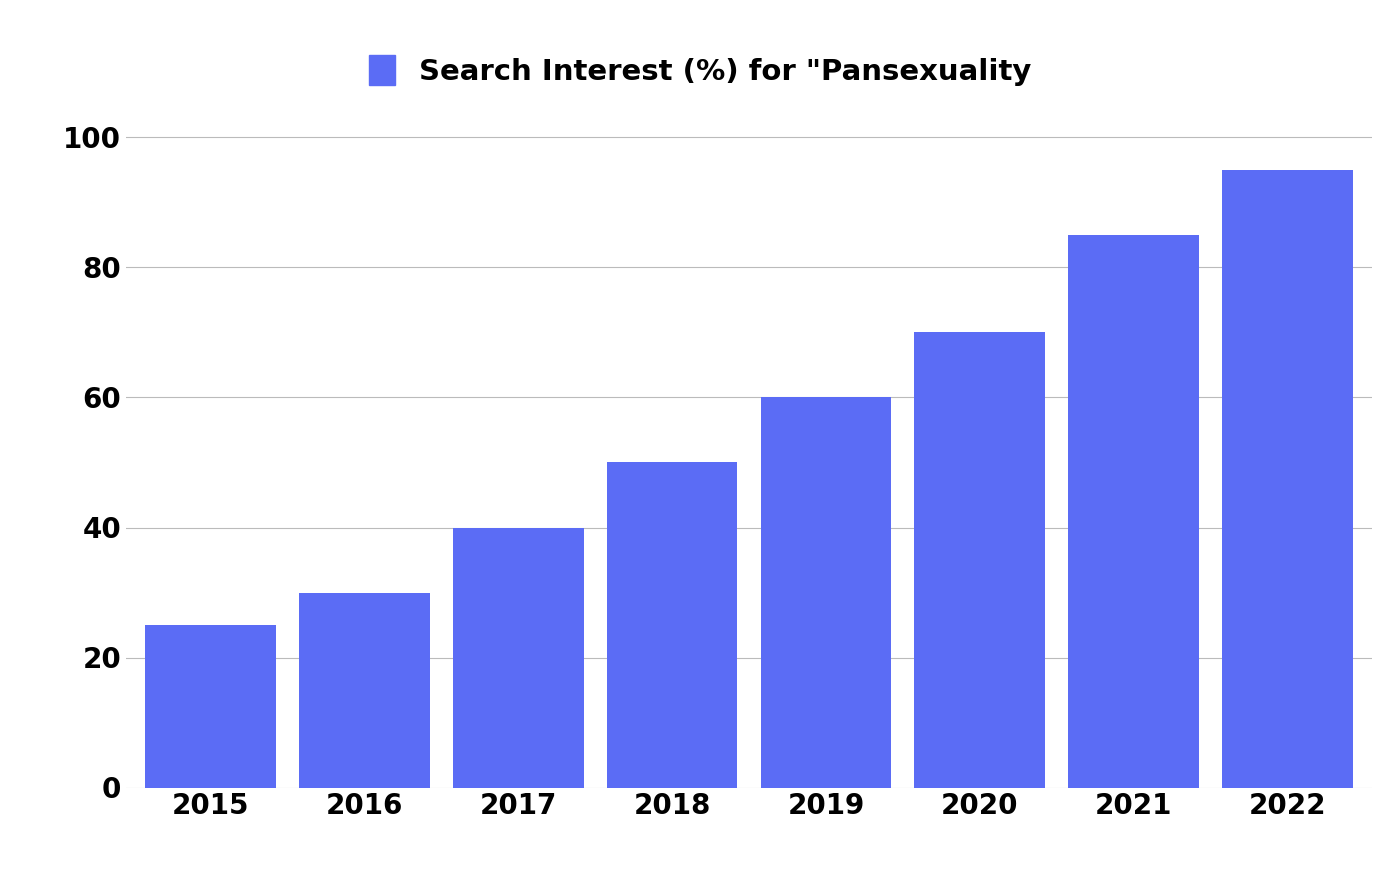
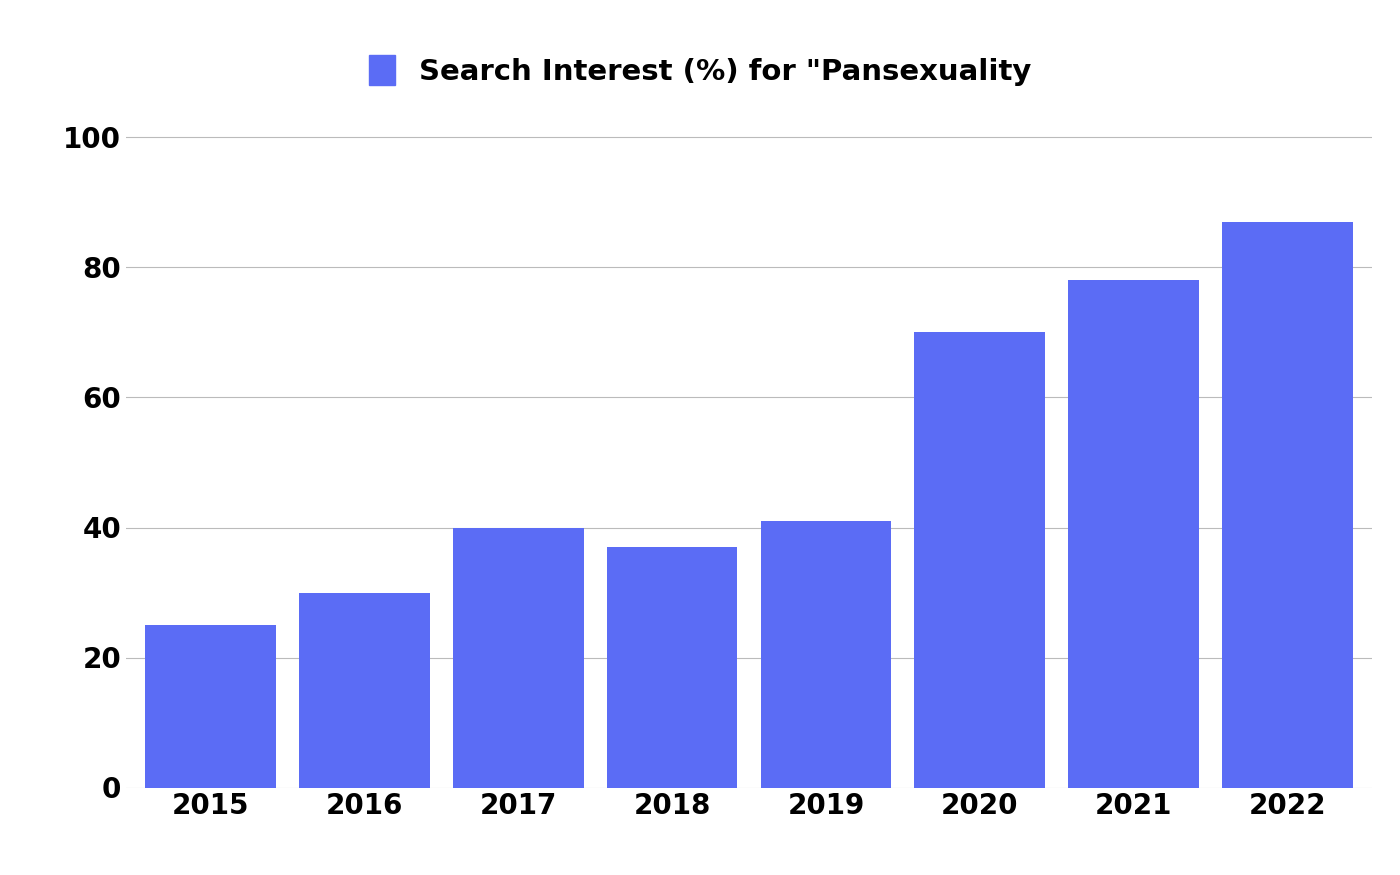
2018: 50 -> 37
2019: 60 -> 41
2021: 85 -> 78
2022: 95 -> 87
